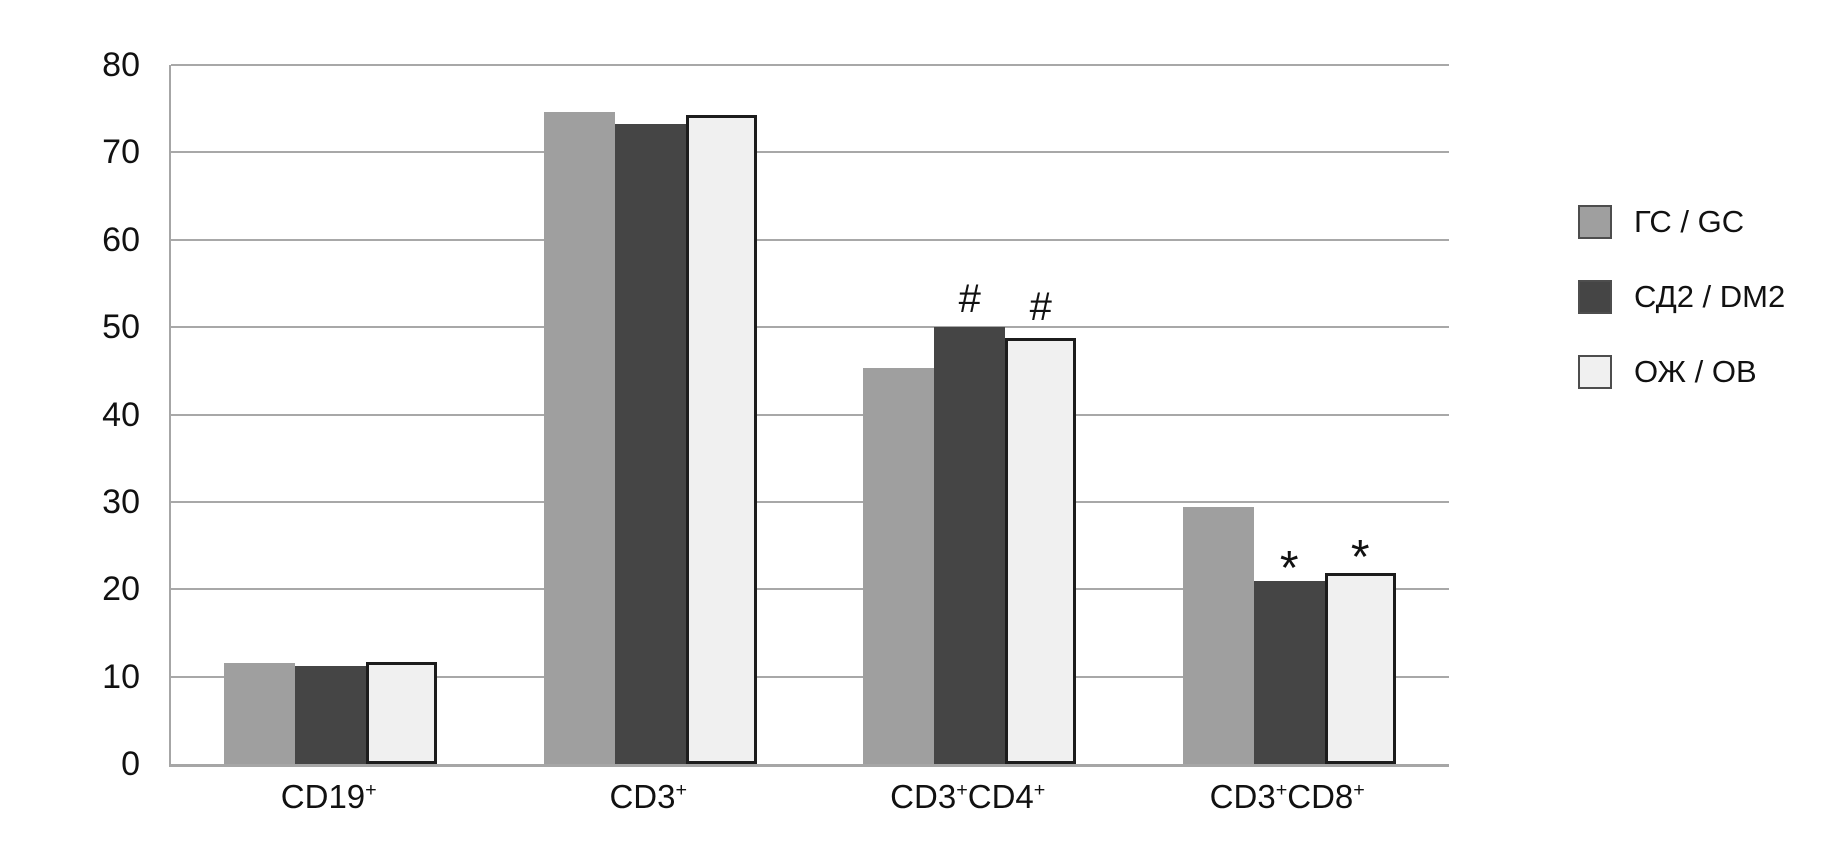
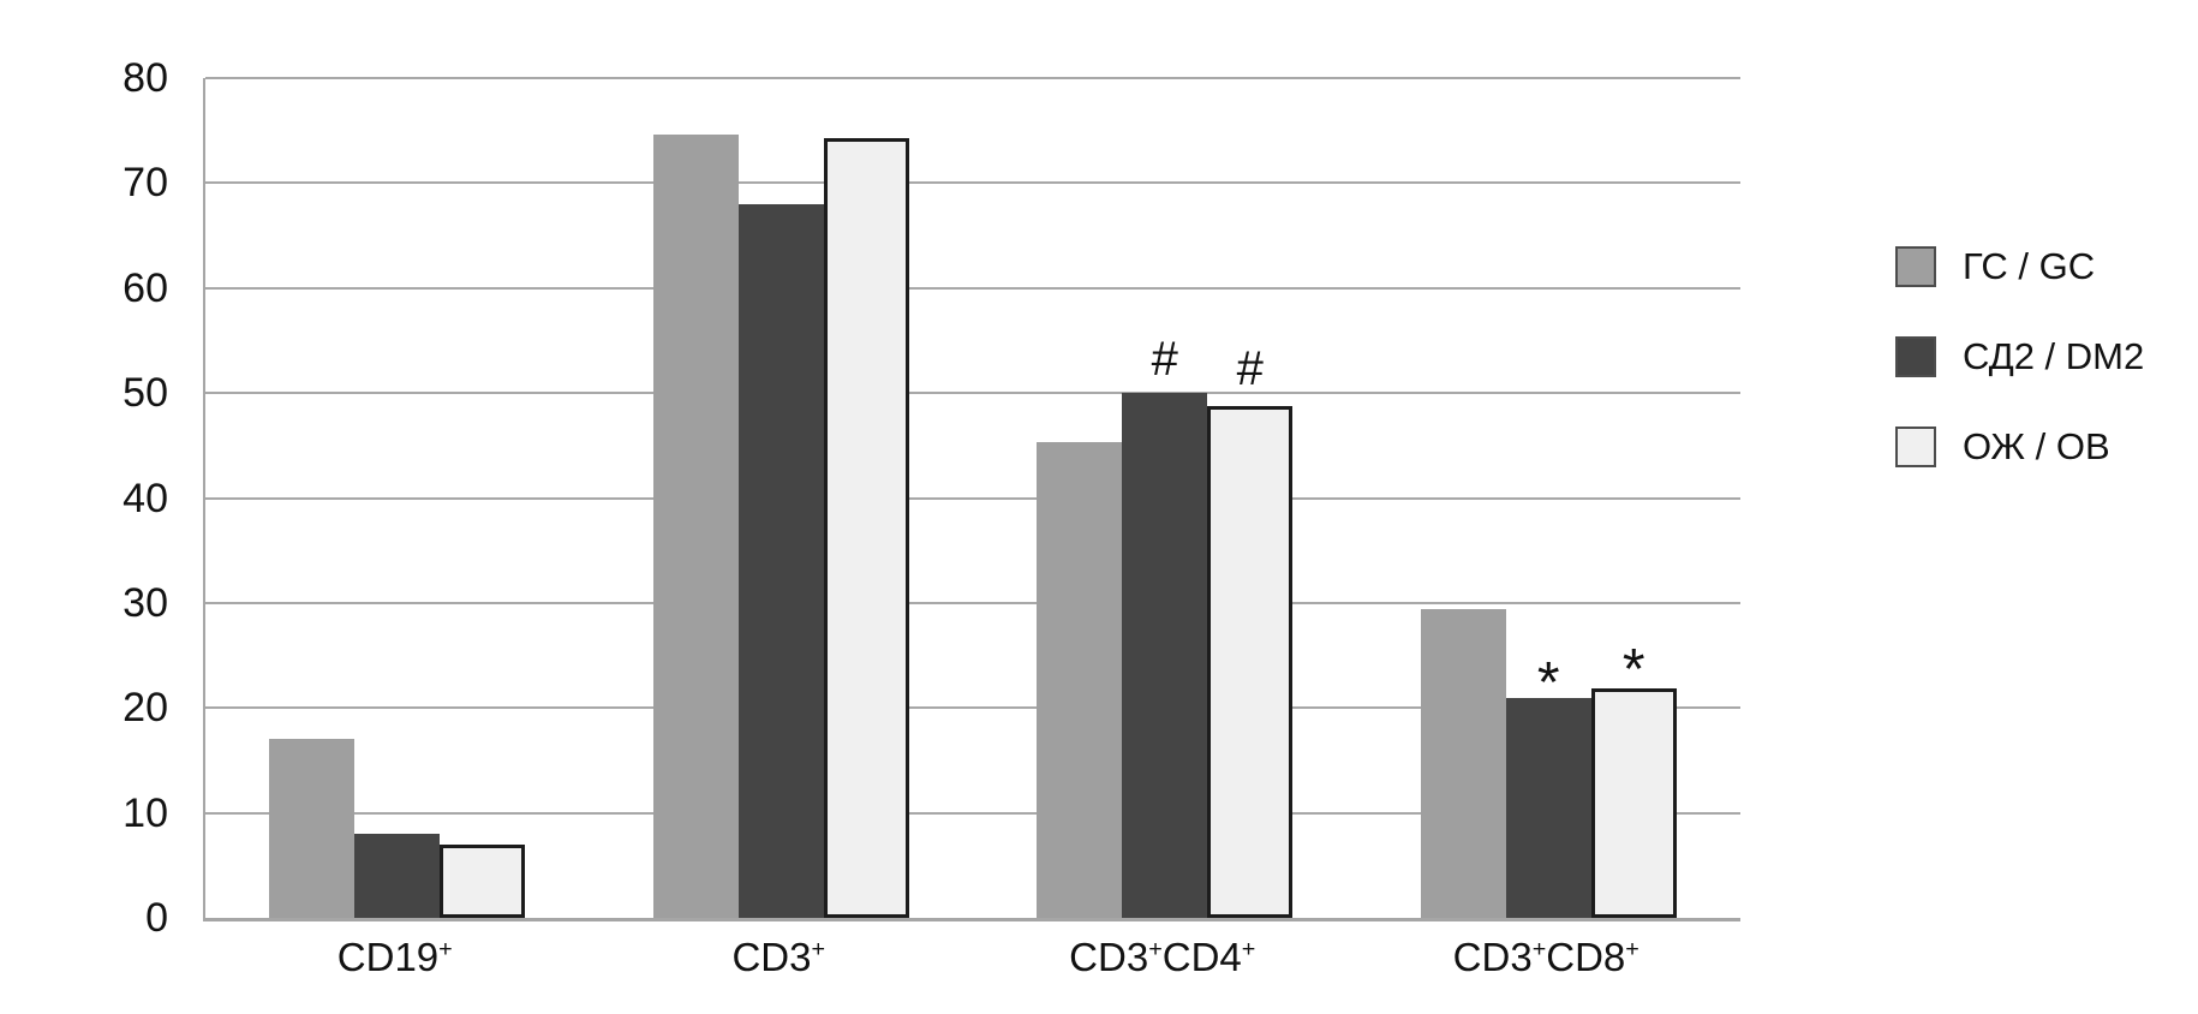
ГС / GC/CD19+: 12 -> 17
СД2 / DM2/CD19+: 11 -> 8
ОЖ / OB/CD19+: 12 -> 7
СД2 / DM2/CD3+: 73 -> 68
